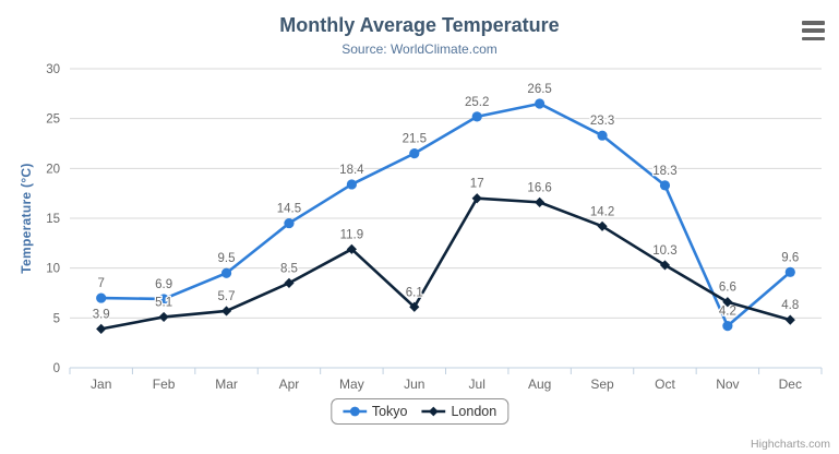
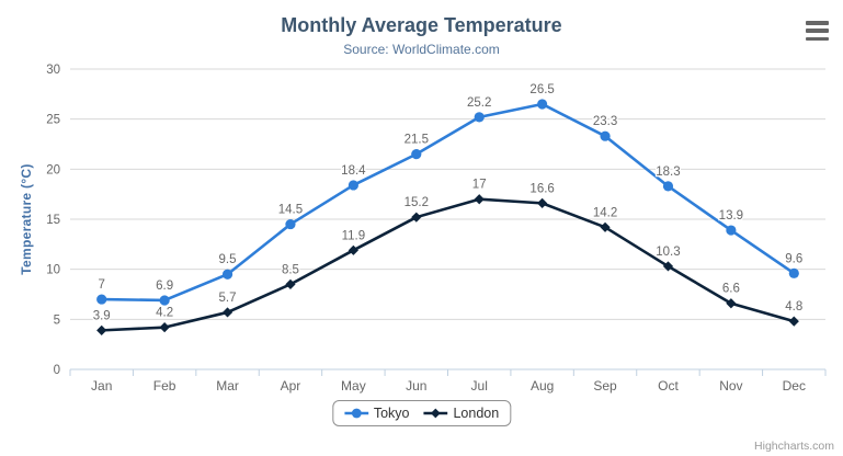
London/Feb: 5.1 -> 4.2
London/Jun: 6.1 -> 15.2
Tokyo/Nov: 4.2 -> 13.9
